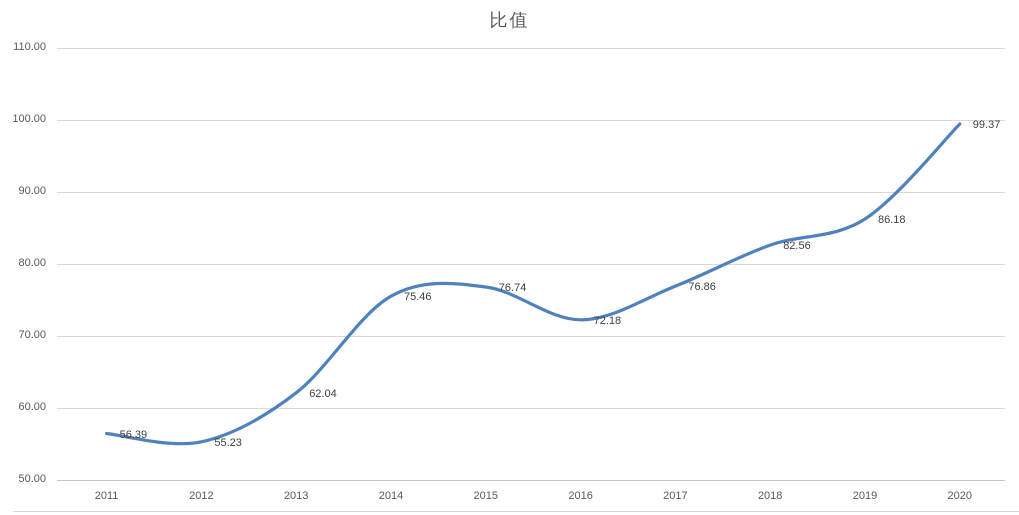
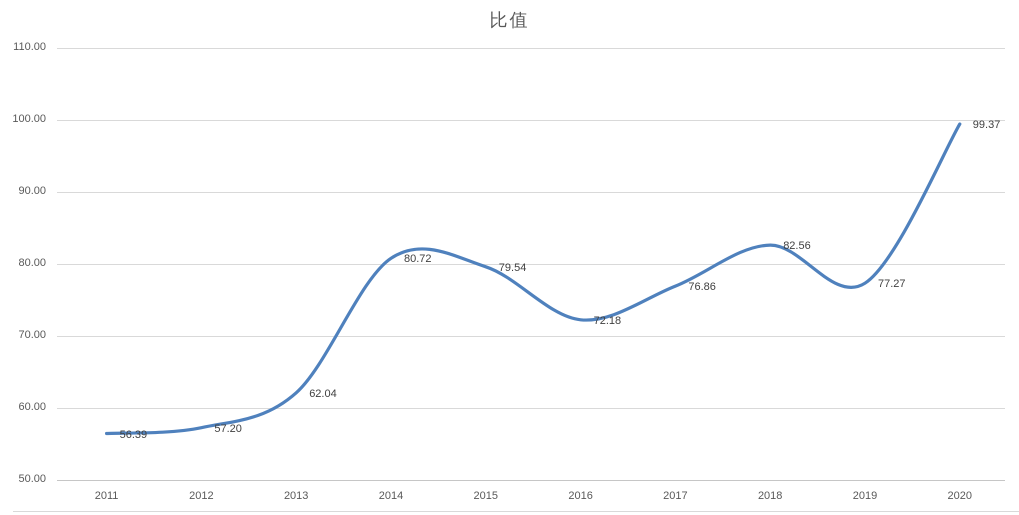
2012: 55.23 -> 57.20
2014: 75.46 -> 80.72
2015: 76.74 -> 79.54
2019: 86.18 -> 77.27
